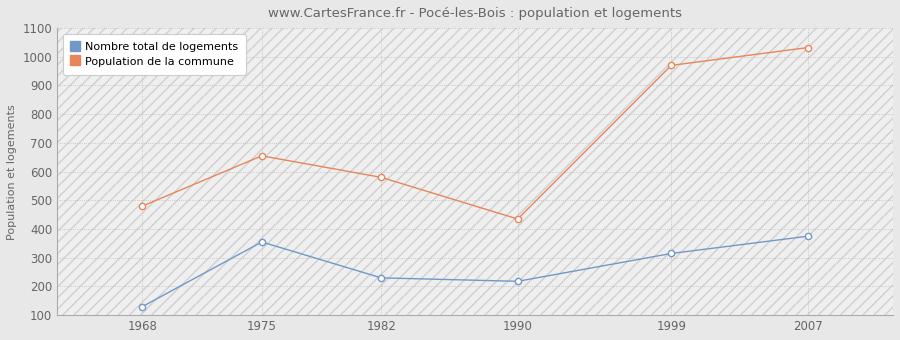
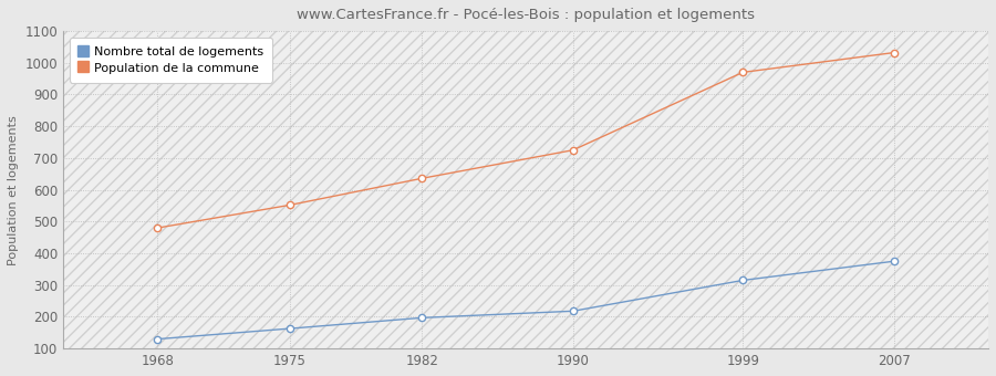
Nombre total de logements/1975: 355 -> 163
Population de la commune/1975: 655 -> 552
Nombre total de logements/1982: 230 -> 197
Population de la commune/1982: 580 -> 636
Population de la commune/1990: 435 -> 725
